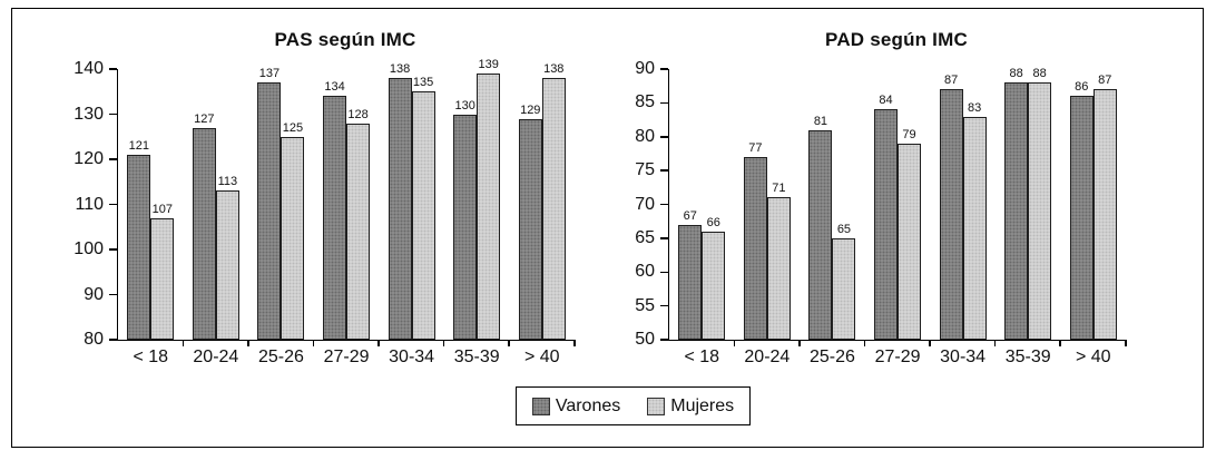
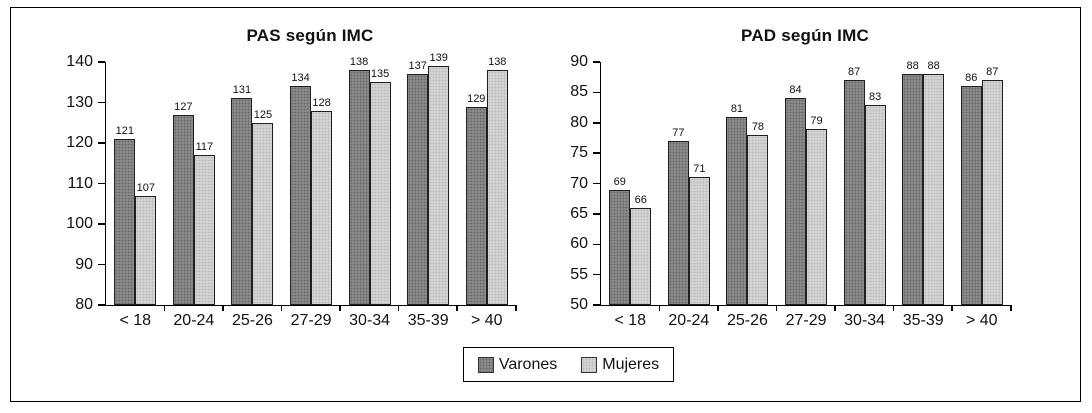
PAS según IMC/Mujeres/20-24: 113 -> 117
PAS según IMC/Varones/25-26: 137 -> 131
PAS según IMC/Varones/35-39: 130 -> 137
PAD según IMC/Varones/< 18: 67 -> 69
PAD según IMC/Mujeres/25-26: 65 -> 78
